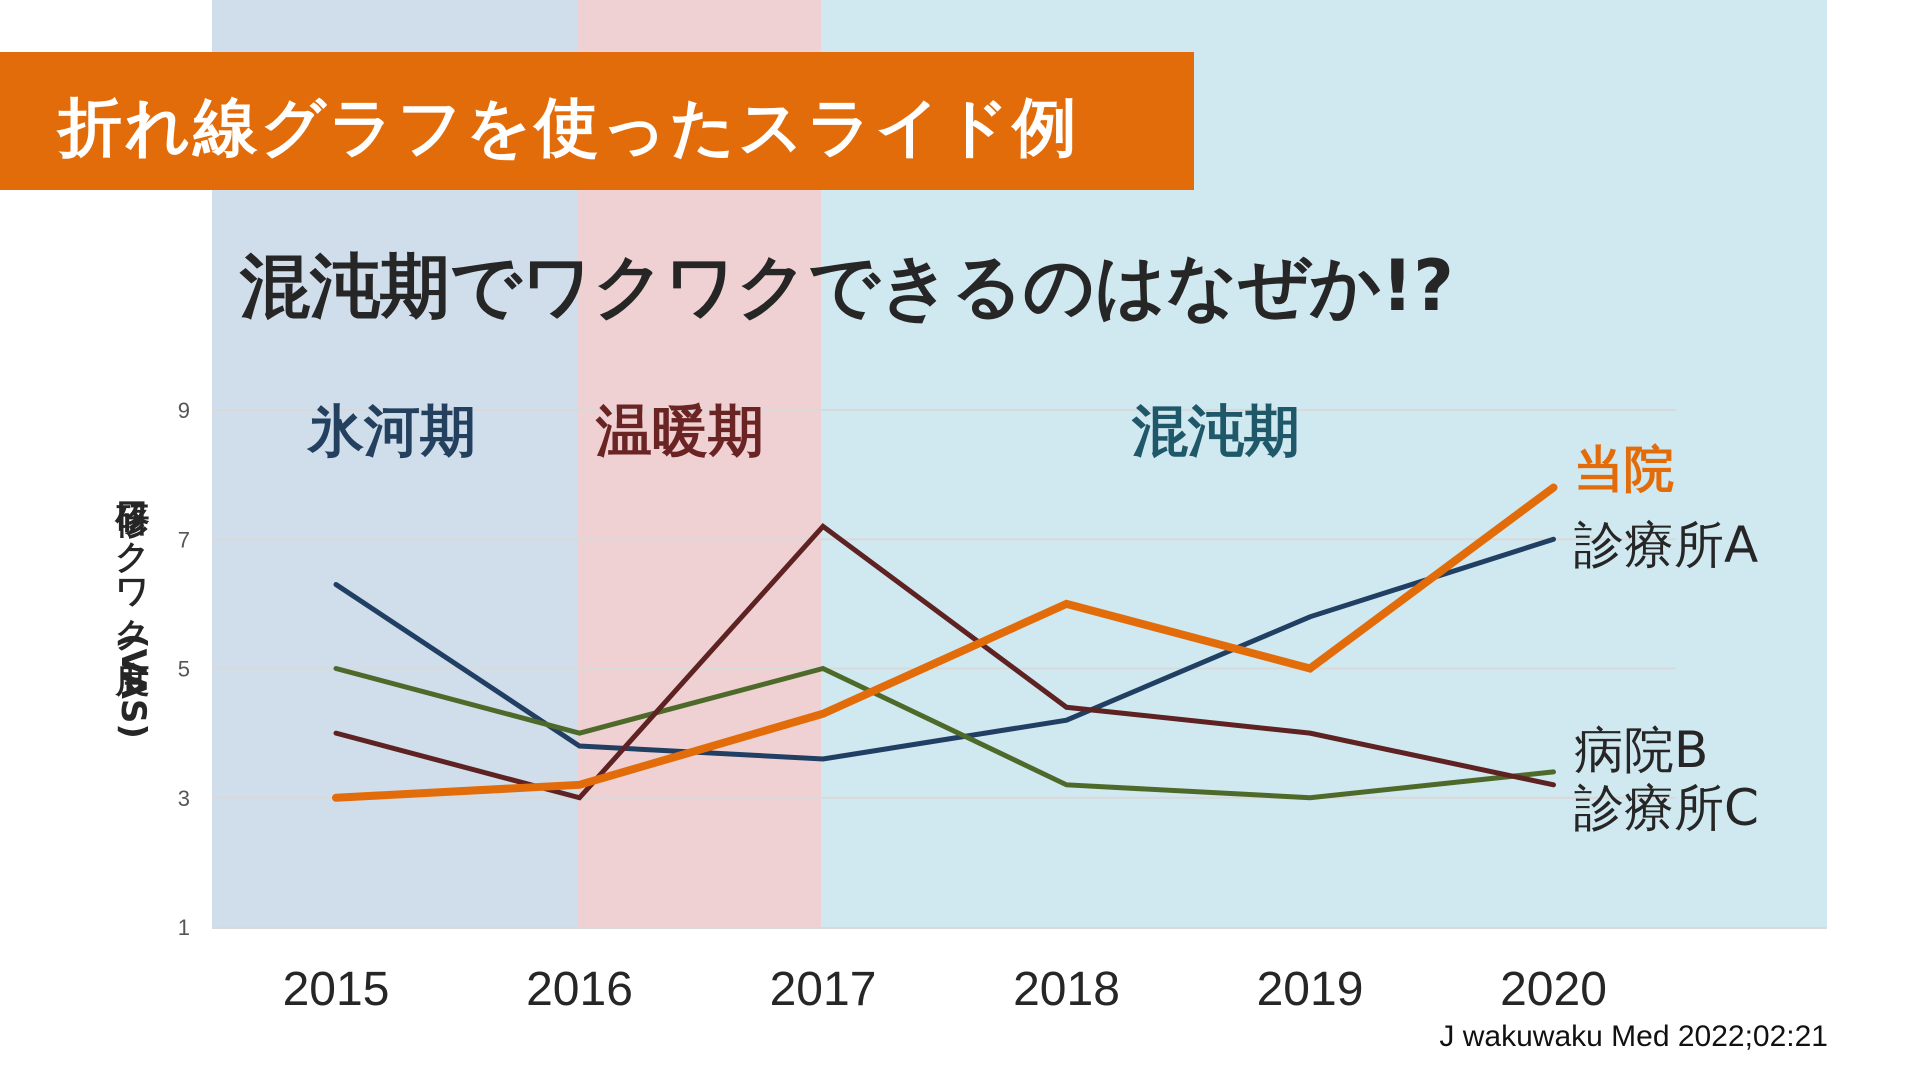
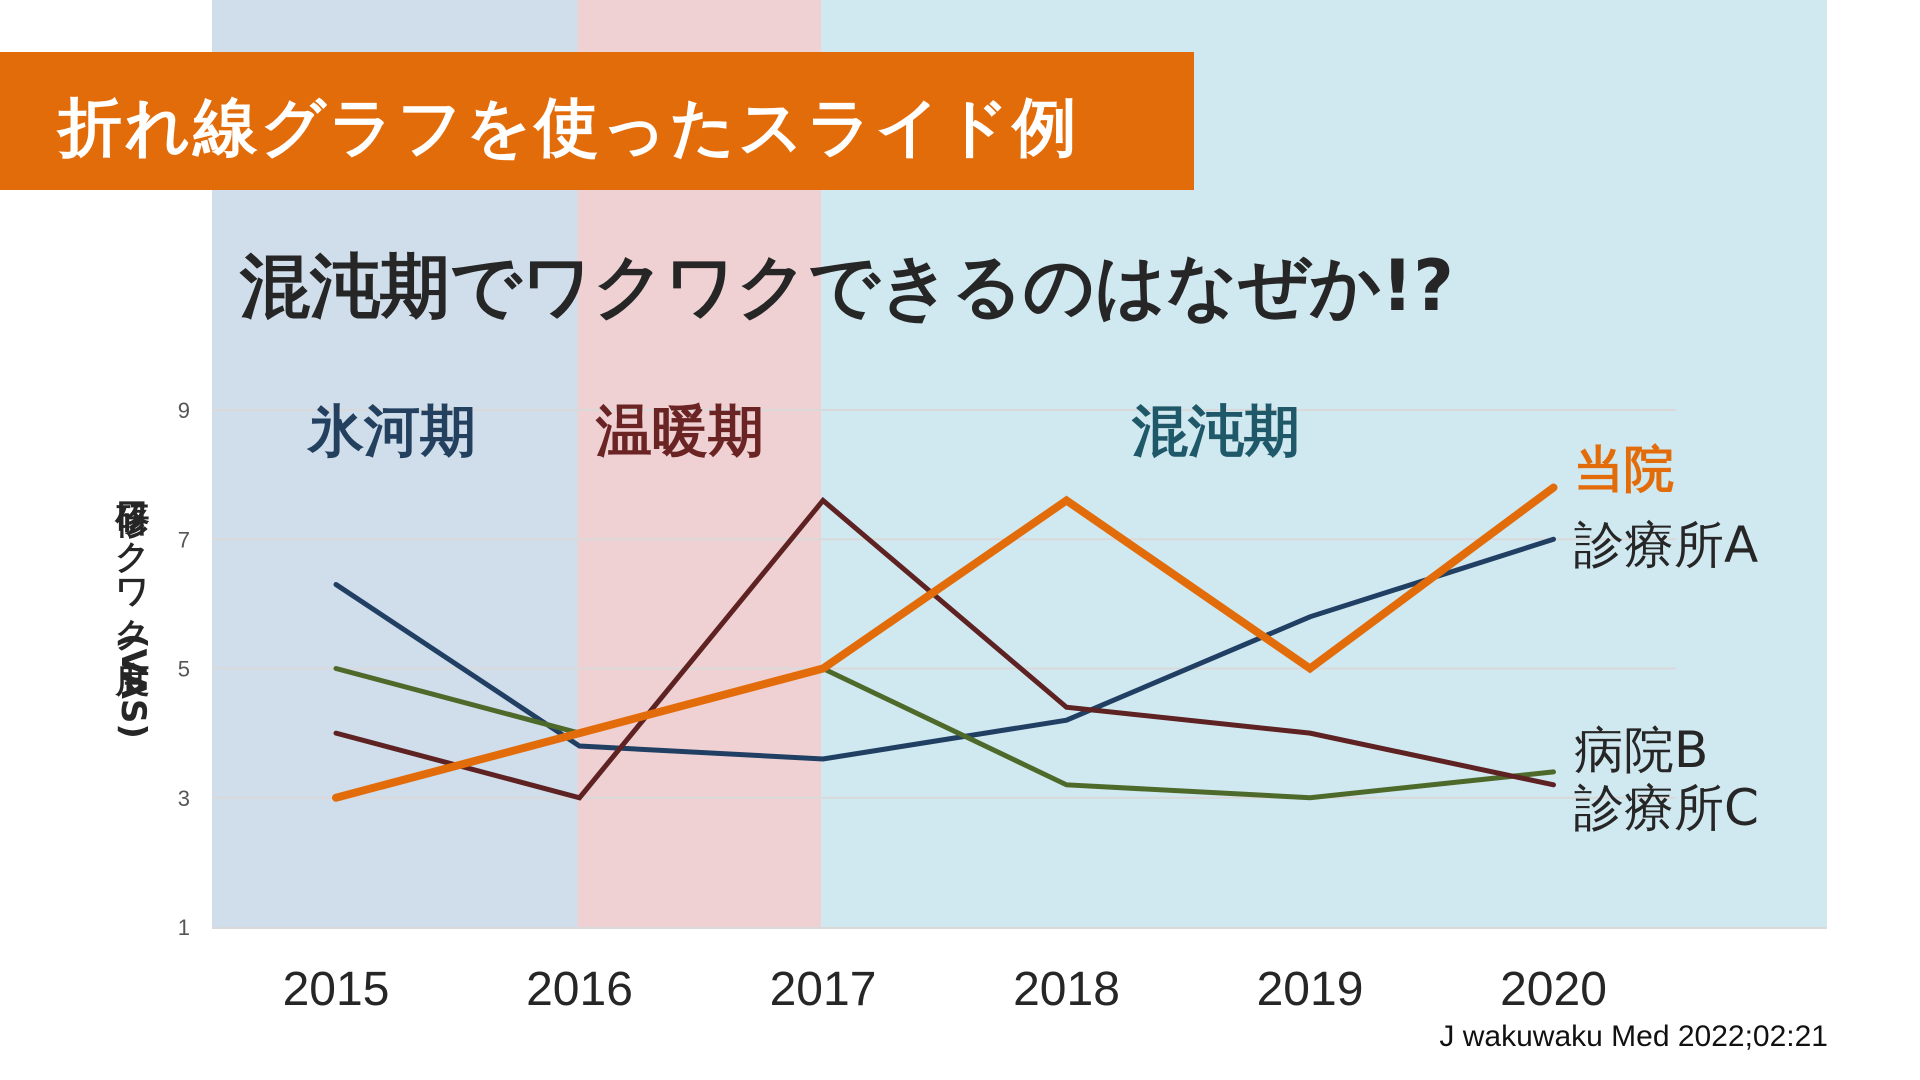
当院/2016: 3.2 -> 4.0
当院/2017: 4.3 -> 5.0
診療所C/2017: 7.2 -> 7.6
当院/2018: 6.0 -> 7.6
